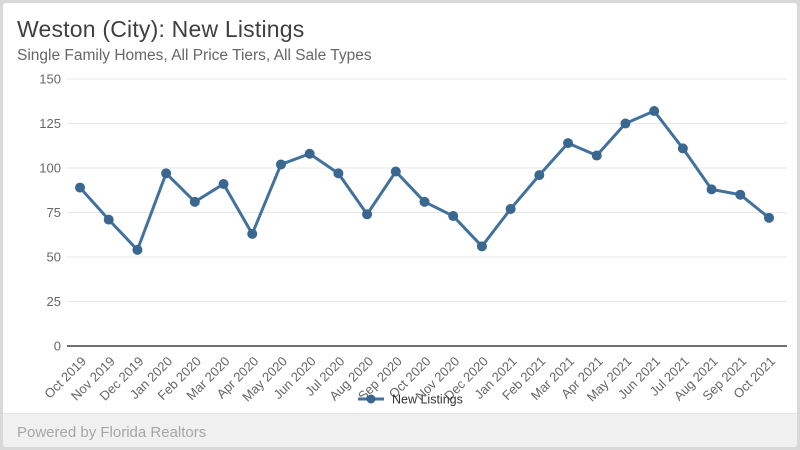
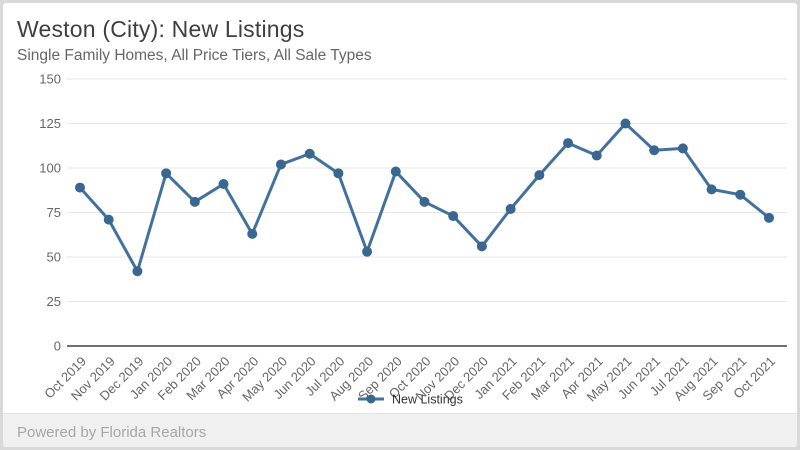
Dec 2019: 54 -> 42
Aug 2020: 74 -> 53
Jun 2021: 132 -> 110
